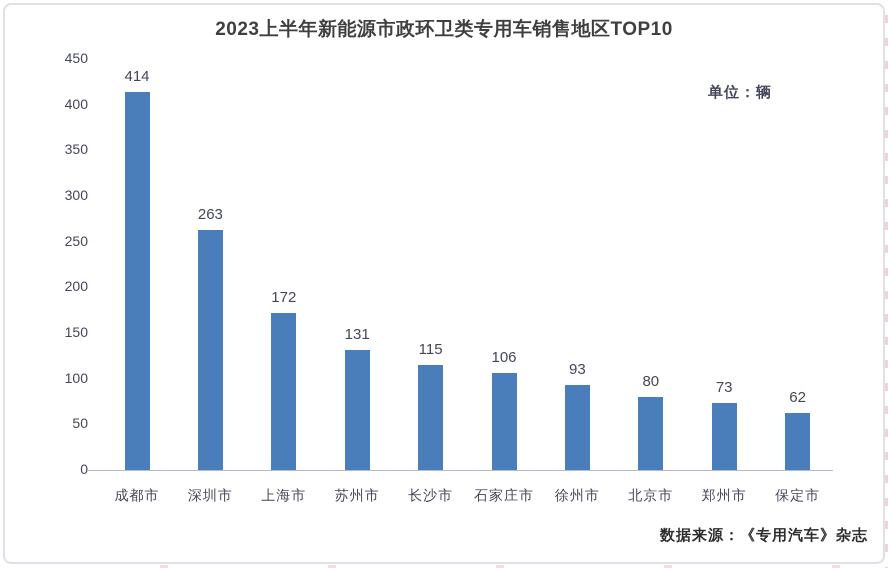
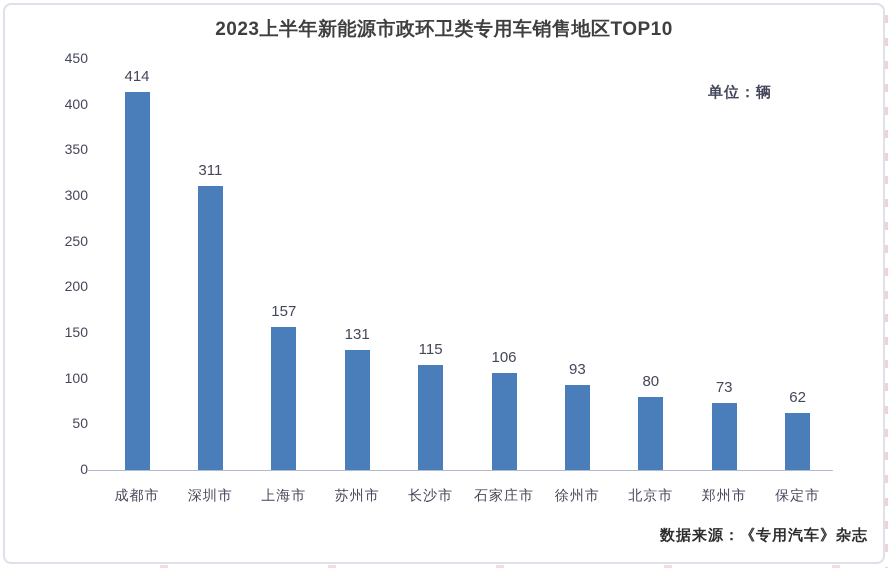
深圳市: 263 -> 311
上海市: 172 -> 157
